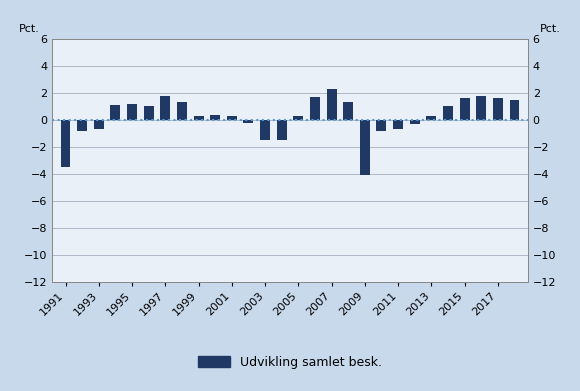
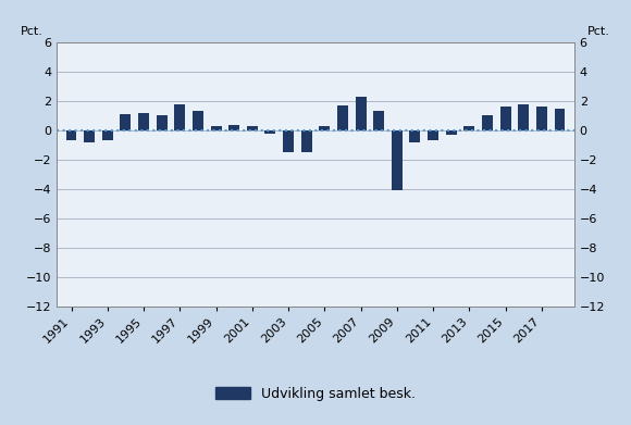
1991: -3.5 -> -0.7
